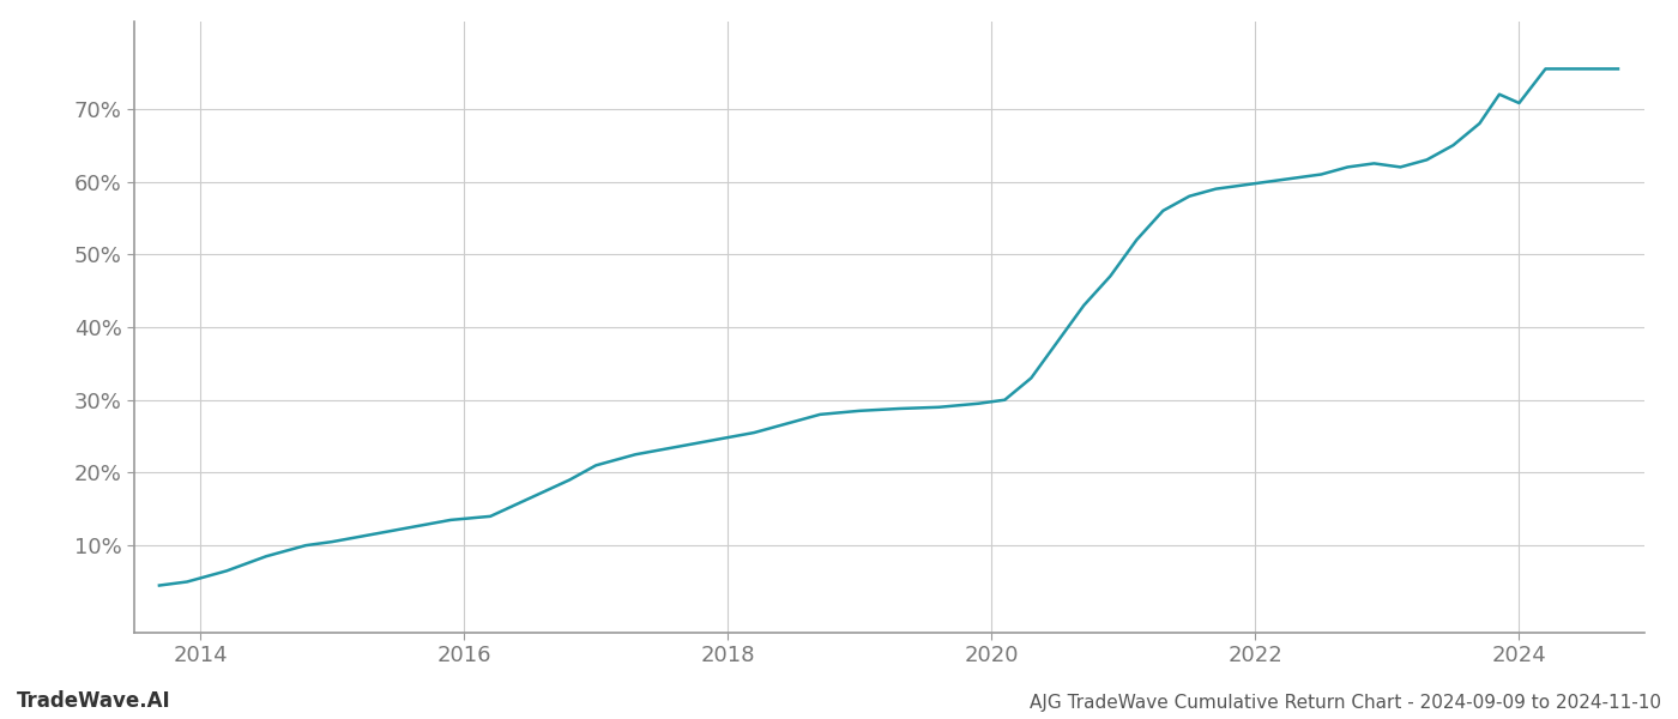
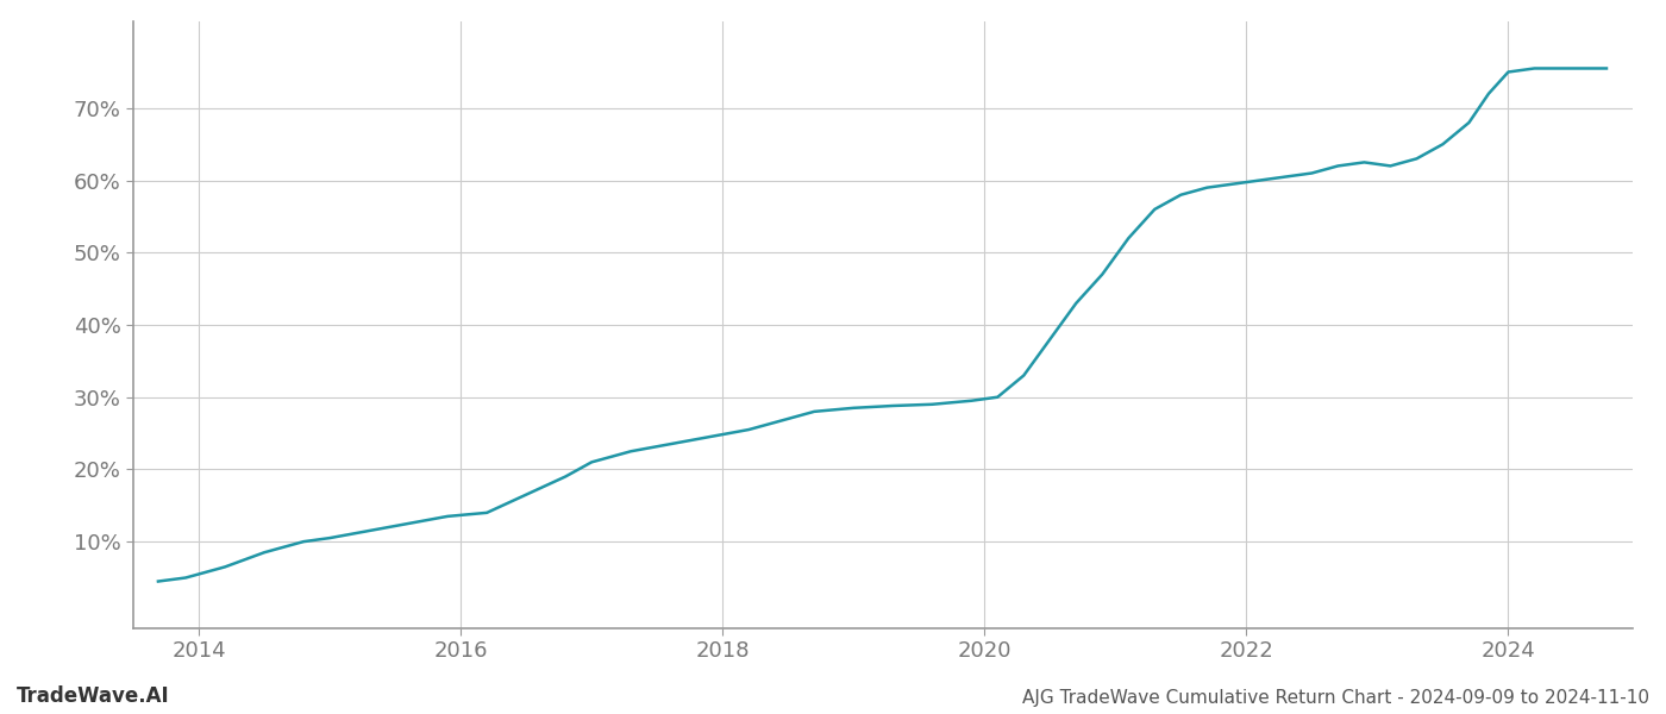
2024: 70.8% -> 75.0%
